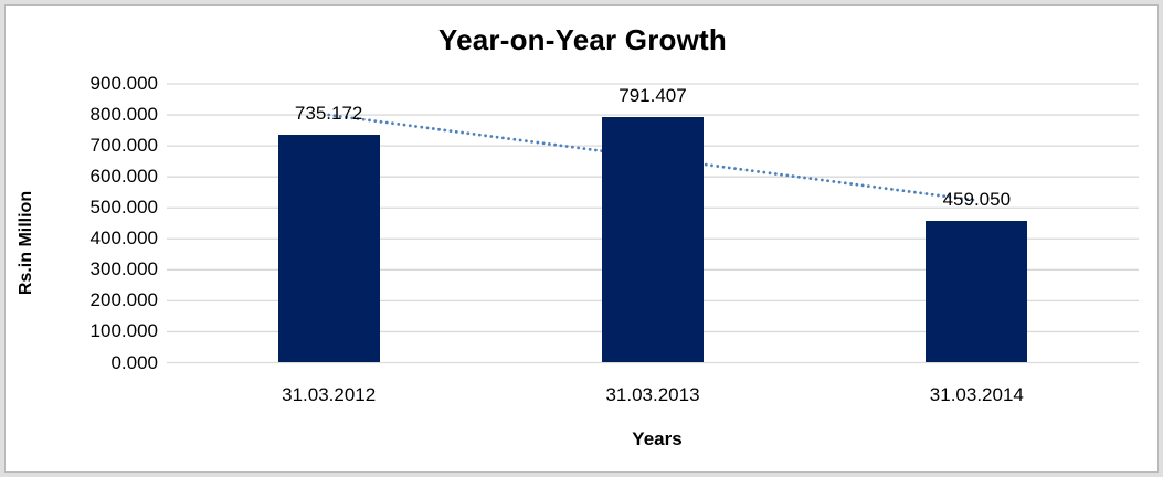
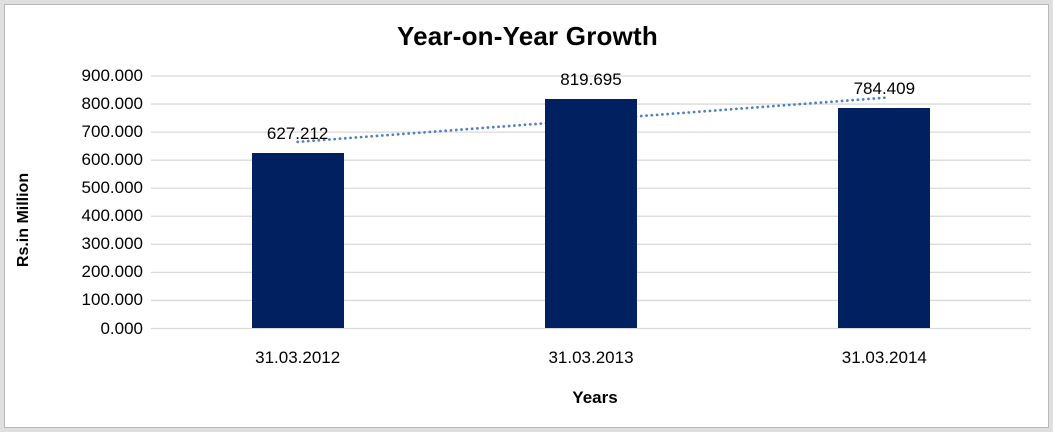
31.03.2012: 735.172 -> 627.212
31.03.2013: 791.407 -> 819.695
31.03.2014: 459.050 -> 784.409
